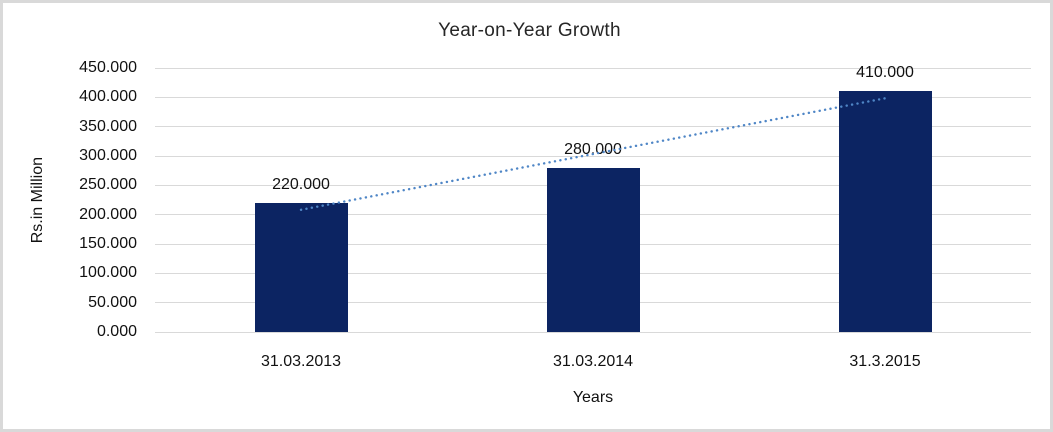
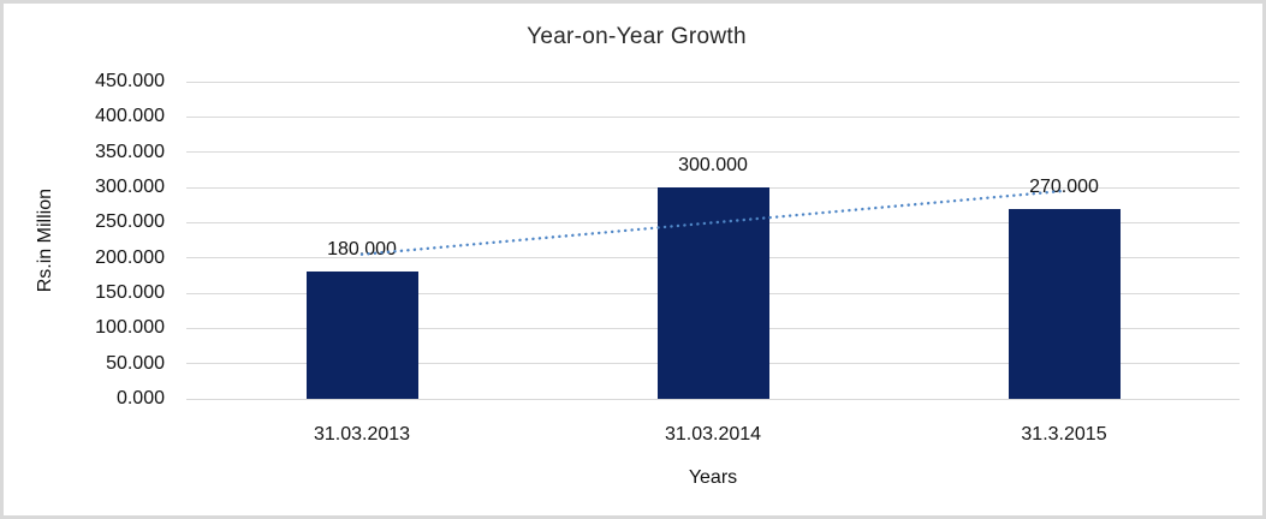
31.03.2013: 220.000 -> 180.000
31.03.2014: 280.000 -> 300.000
31.3.2015: 410.000 -> 270.000
